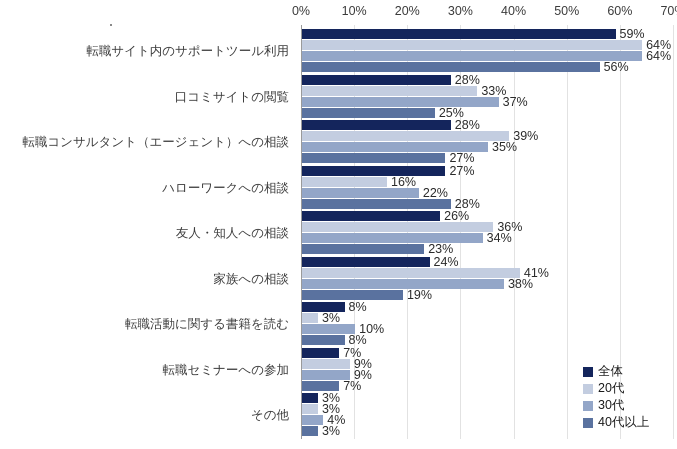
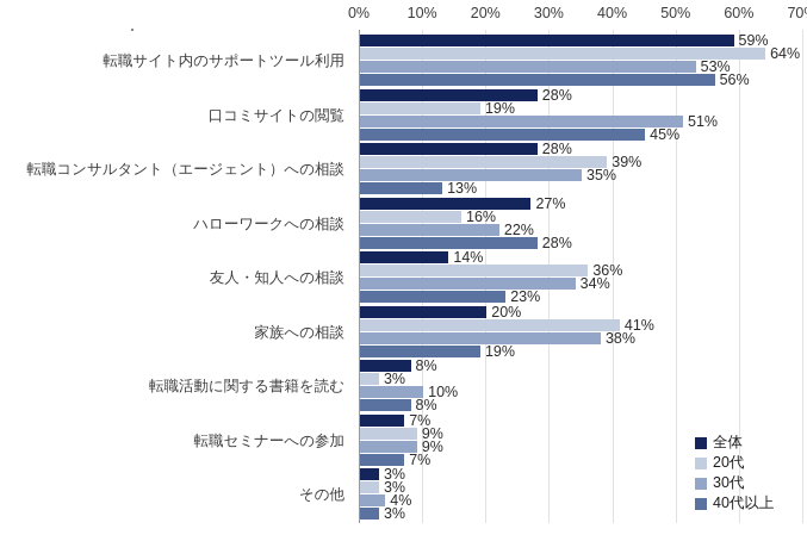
30代/転職サイト内のサポートツール利用: 64% -> 53%
20代/口コミサイトの閲覧: 33% -> 19%
30代/口コミサイトの閲覧: 37% -> 51%
40代以上/口コミサイトの閲覧: 25% -> 45%
40代以上/転職コンサルタント（エージェント）への相談: 27% -> 13%
全体/友人・知人への相談: 26% -> 14%
全体/家族への相談: 24% -> 20%
